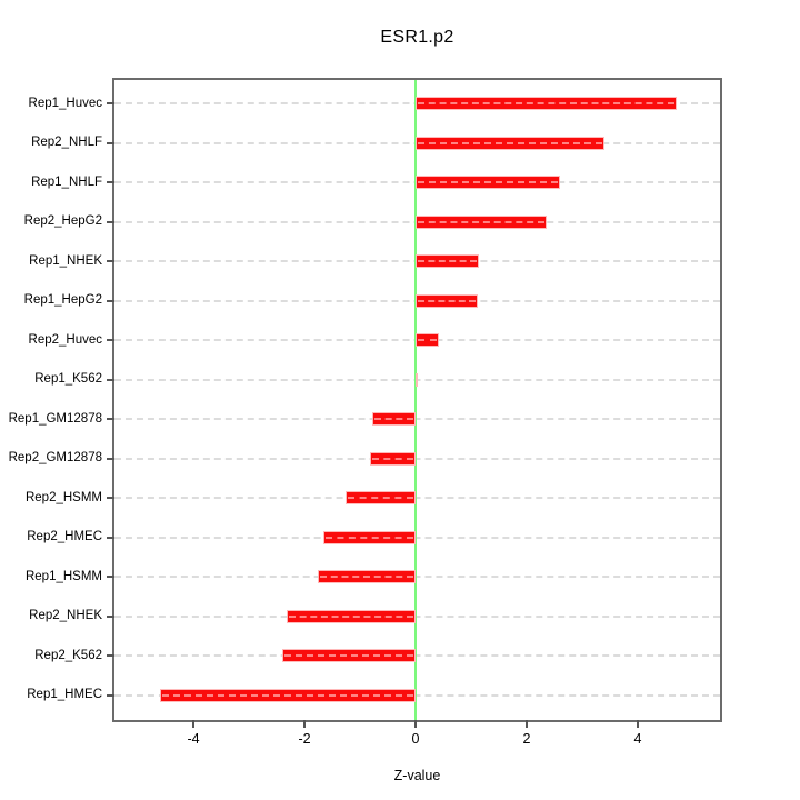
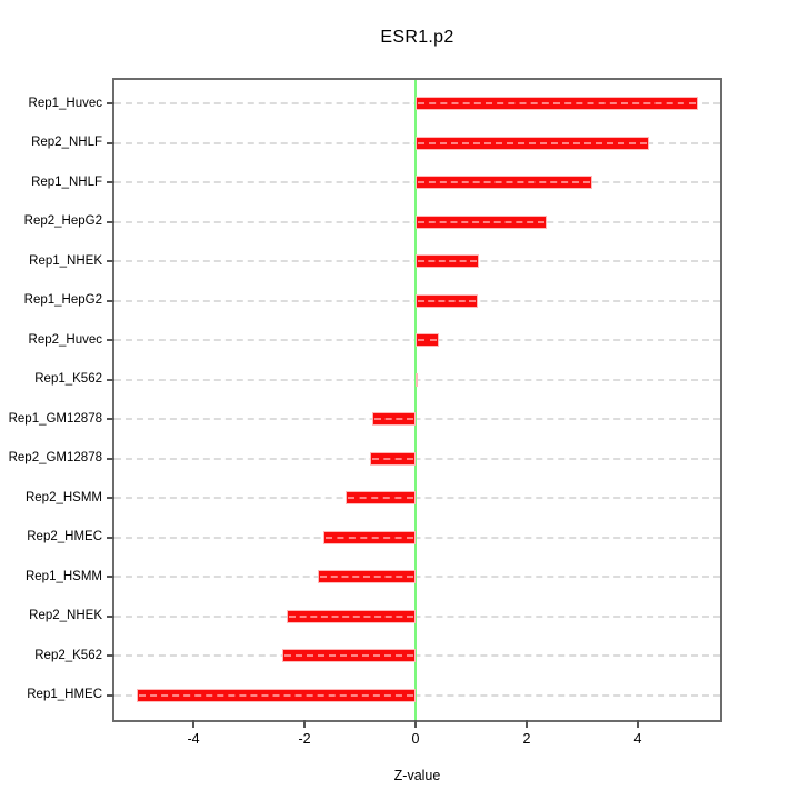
Rep1_Huvec: 4.7 -> 5.1
Rep2_NHLF: 3.4 -> 4.2
Rep1_NHLF: 2.6 -> 3.2
Rep1_HMEC: -4.6 -> -5.0
